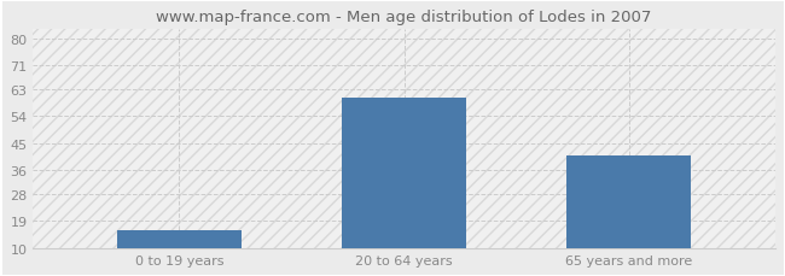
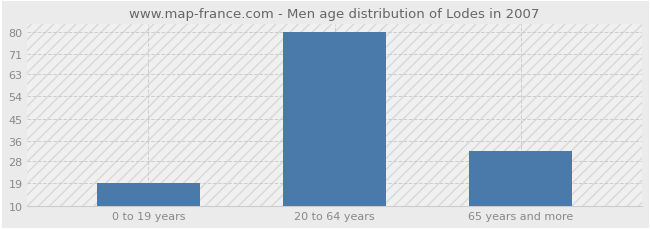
0 to 19 years: 16 -> 19
20 to 64 years: 60 -> 80
65 years and more: 41 -> 32
